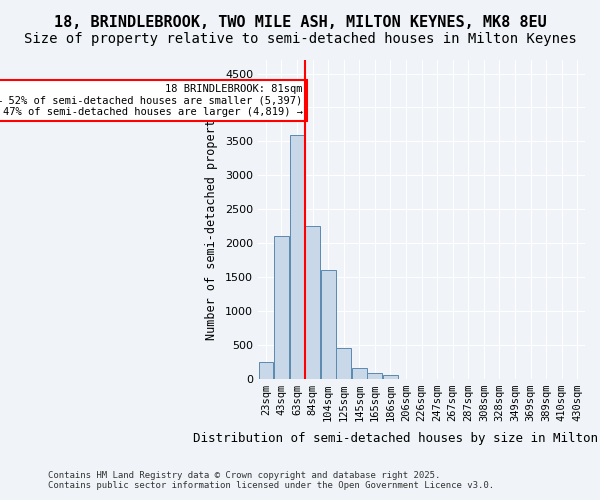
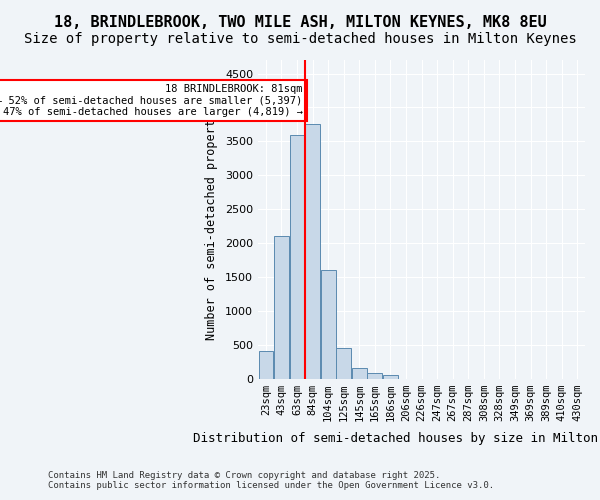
23sqm: 250 -> 400
84sqm: 2250 -> 3760
